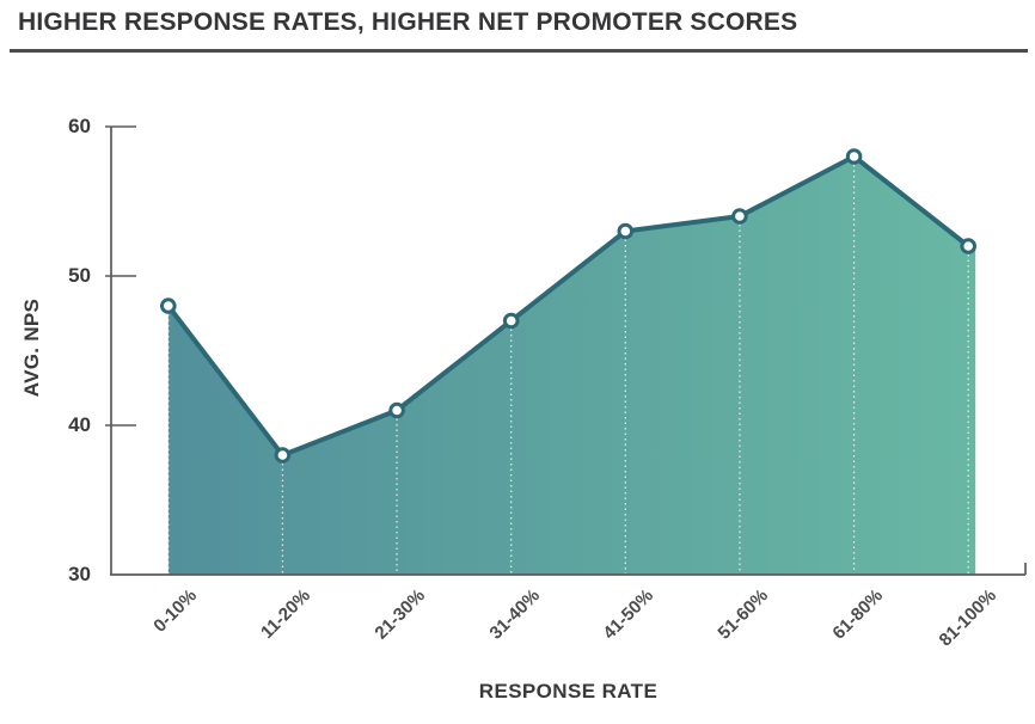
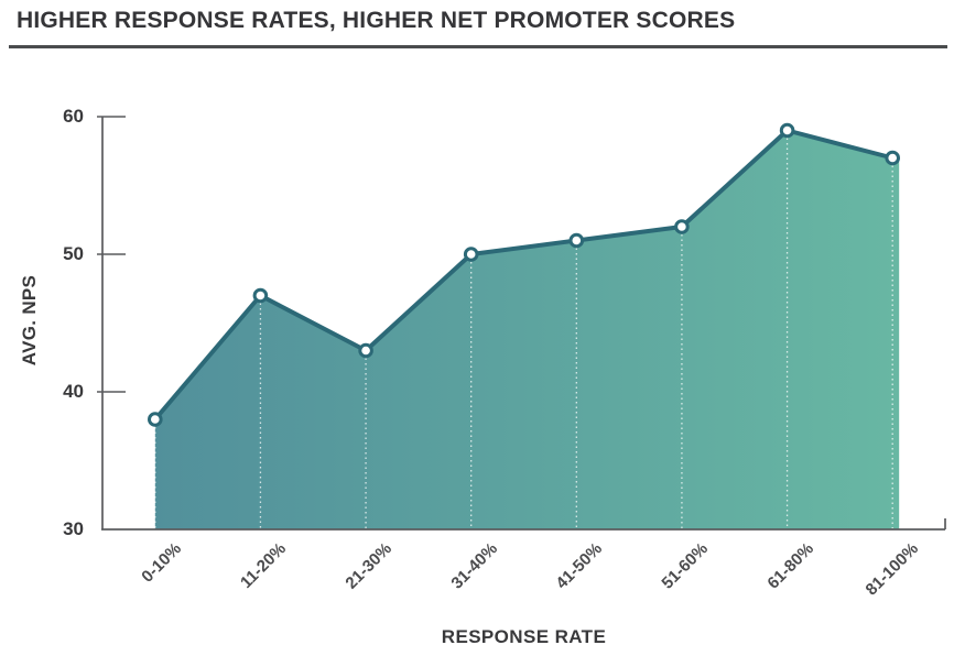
0-10%: 48 -> 38
11-20%: 38 -> 47
21-30%: 41 -> 43
31-40%: 47 -> 50
41-50%: 53 -> 51
51-60%: 54 -> 52
61-80%: 58 -> 59
81-100%: 52 -> 57
